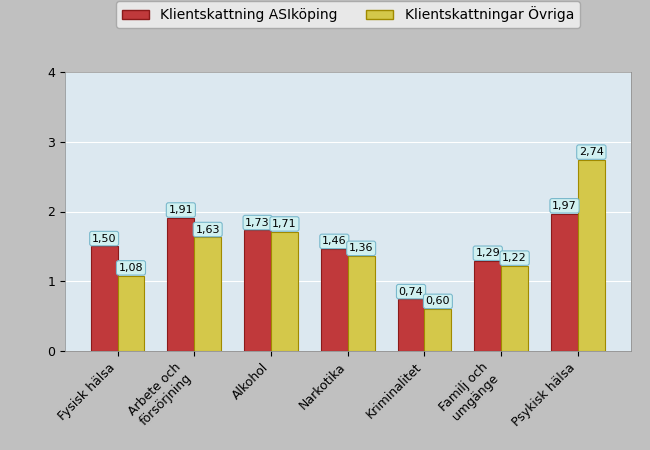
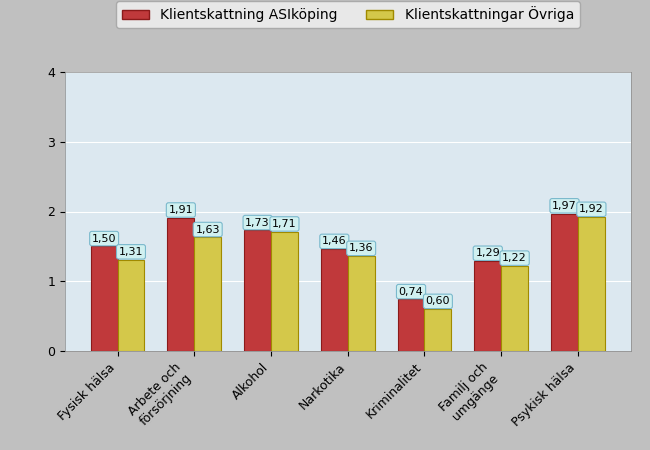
Klientskattningar Övriga/Fysisk hälsa: 1,08 -> 1,31
Klientskattningar Övriga/Psykisk hälsa: 2,74 -> 1,92
